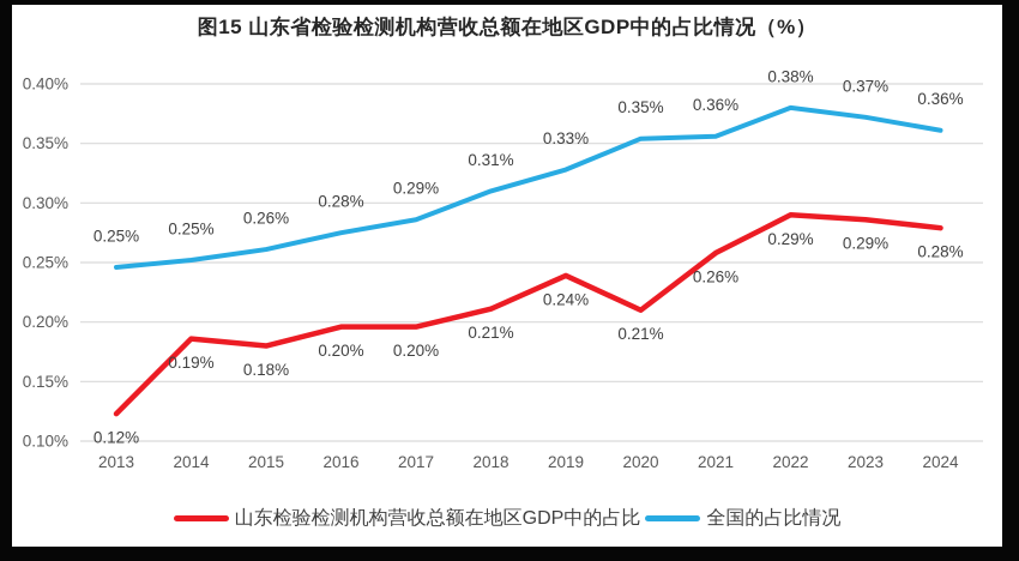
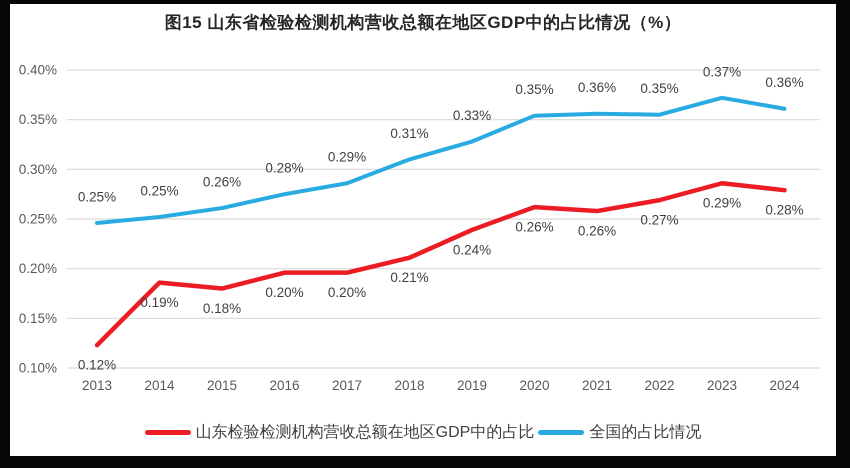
山东检验检测机构营收总额在地区GDP中的占比/2020: 0.21% -> 0.26%
山东检验检测机构营收总额在地区GDP中的占比/2022: 0.29% -> 0.27%
全国的占比情况/2022: 0.38% -> 0.35%
